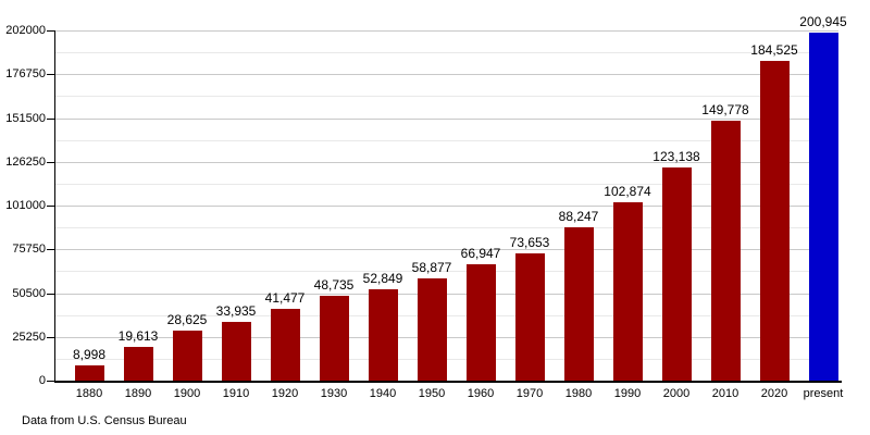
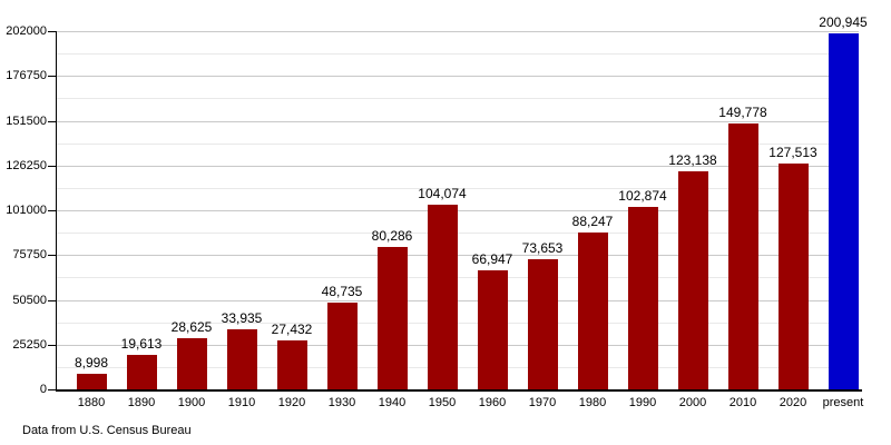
1920: 41,477 -> 27,432
1940: 52,849 -> 80,286
1950: 58,877 -> 104,074
2020: 184,525 -> 127,513
